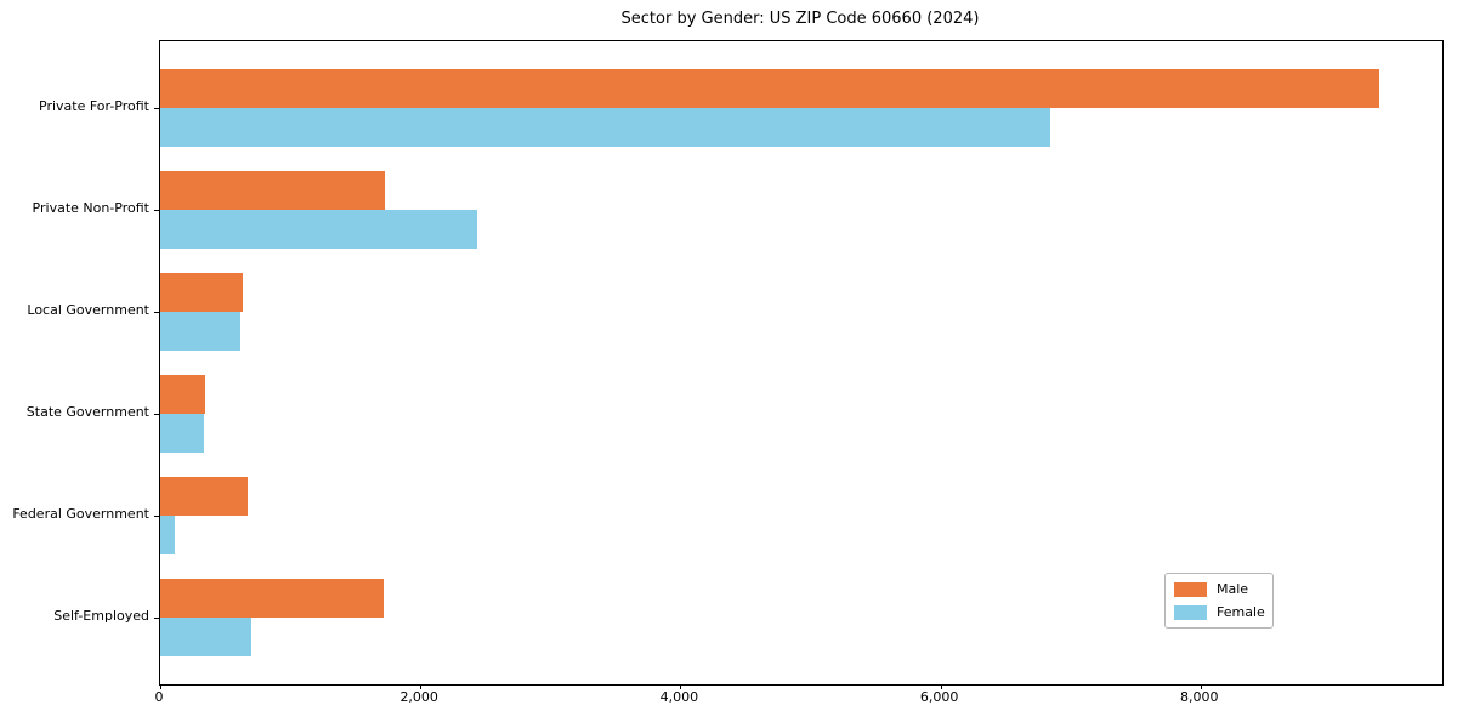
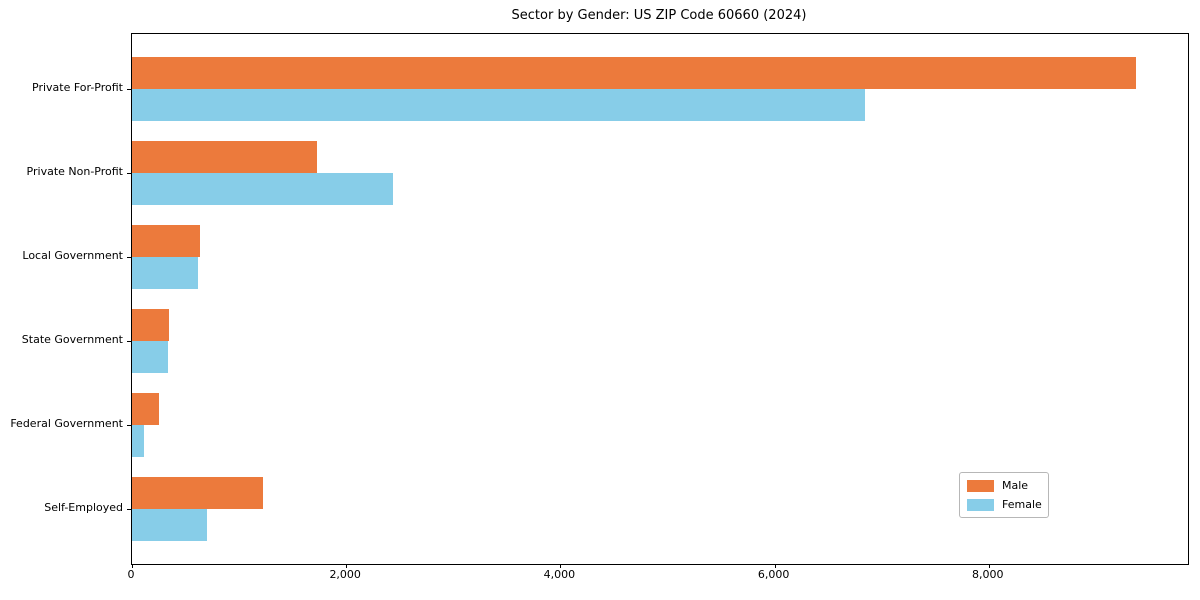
Male/Federal Government: 670 -> 250
Male/Self-Employed: 1720 -> 1220
